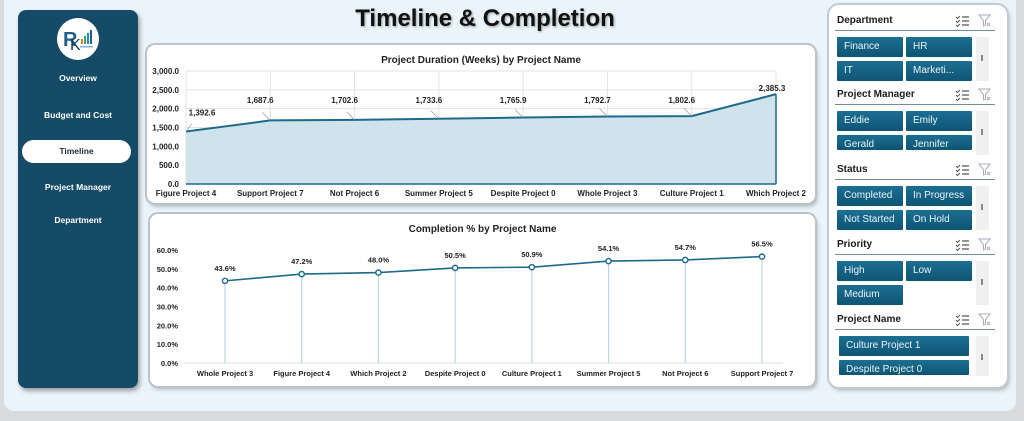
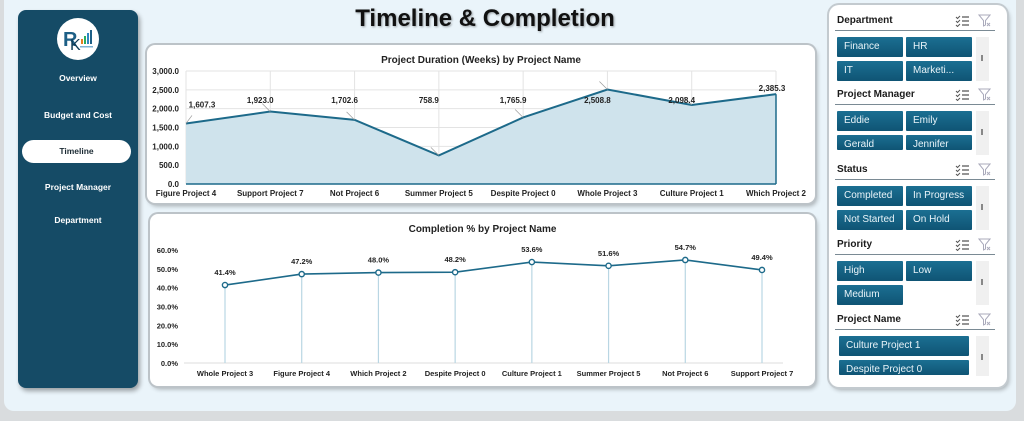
Project Duration (Weeks) by Project Name/Figure Project 4: 1,392.6 -> 1,607.3
Project Duration (Weeks) by Project Name/Support Project 7: 1,687.6 -> 1,923.0
Project Duration (Weeks) by Project Name/Summer Project 5: 1,733.6 -> 758.9
Project Duration (Weeks) by Project Name/Whole Project 3: 1,792.7 -> 2,508.8
Project Duration (Weeks) by Project Name/Culture Project 1: 1,802.6 -> 2,098.4
Completion % by Project Name/Whole Project 3: 43.6% -> 41.4%
Completion % by Project Name/Despite Project 0: 50.5% -> 48.2%
Completion % by Project Name/Culture Project 1: 50.9% -> 53.6%
Completion % by Project Name/Summer Project 5: 54.1% -> 51.6%
Completion % by Project Name/Support Project 7: 56.5% -> 49.4%
